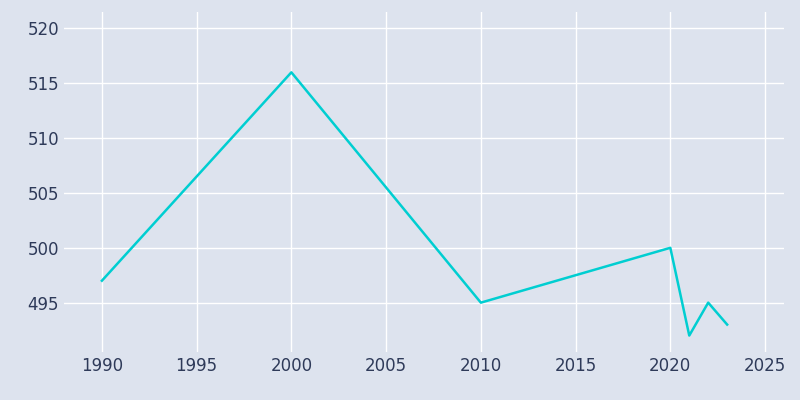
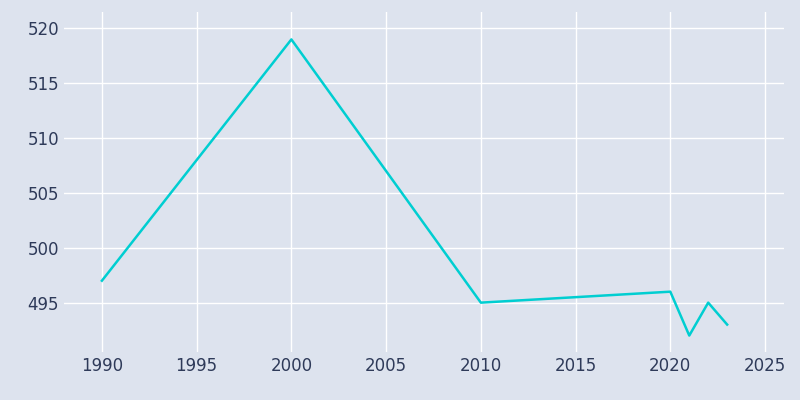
2000: 516 -> 519
2020: 500 -> 496
